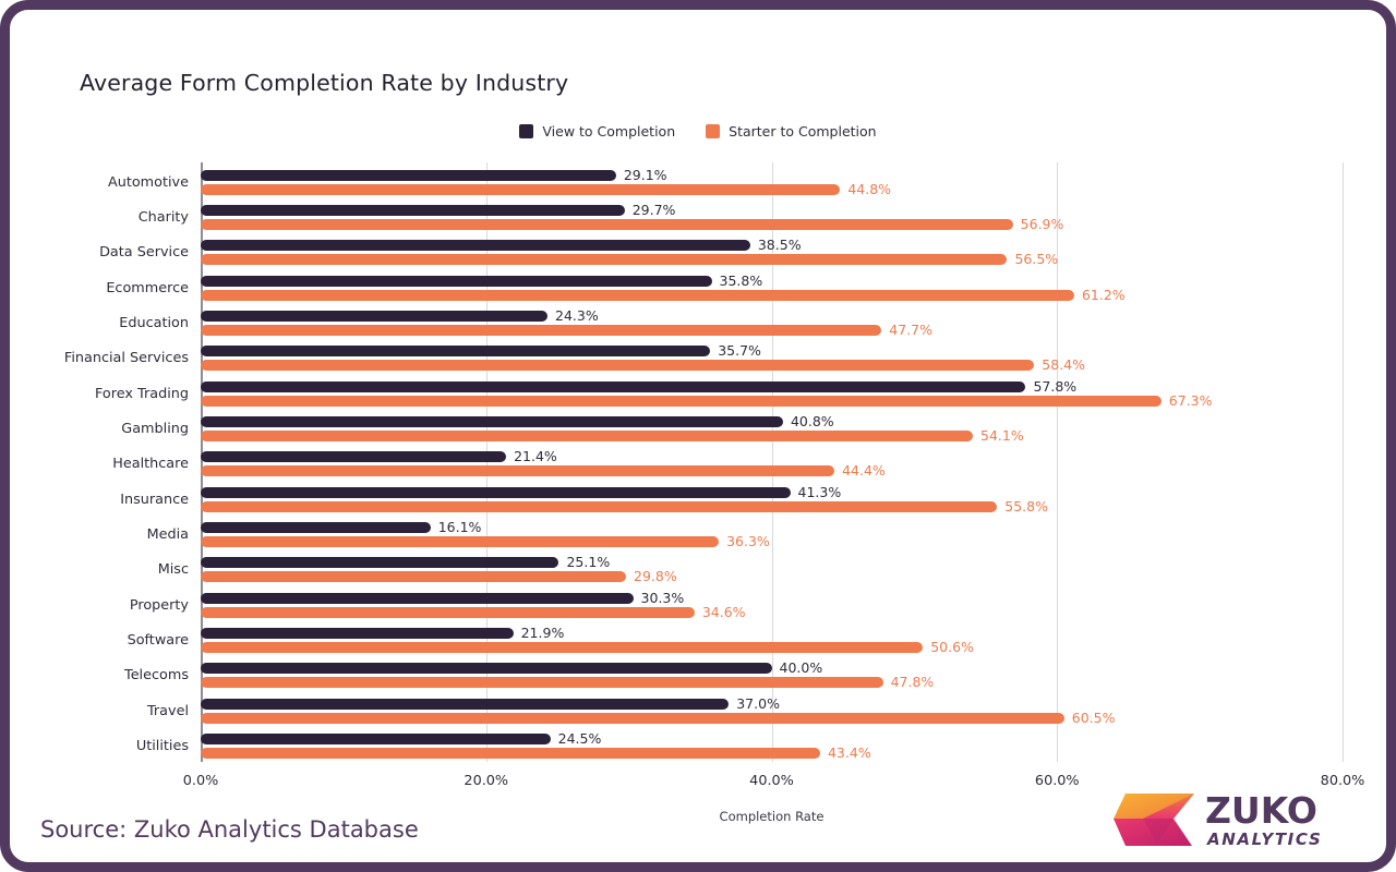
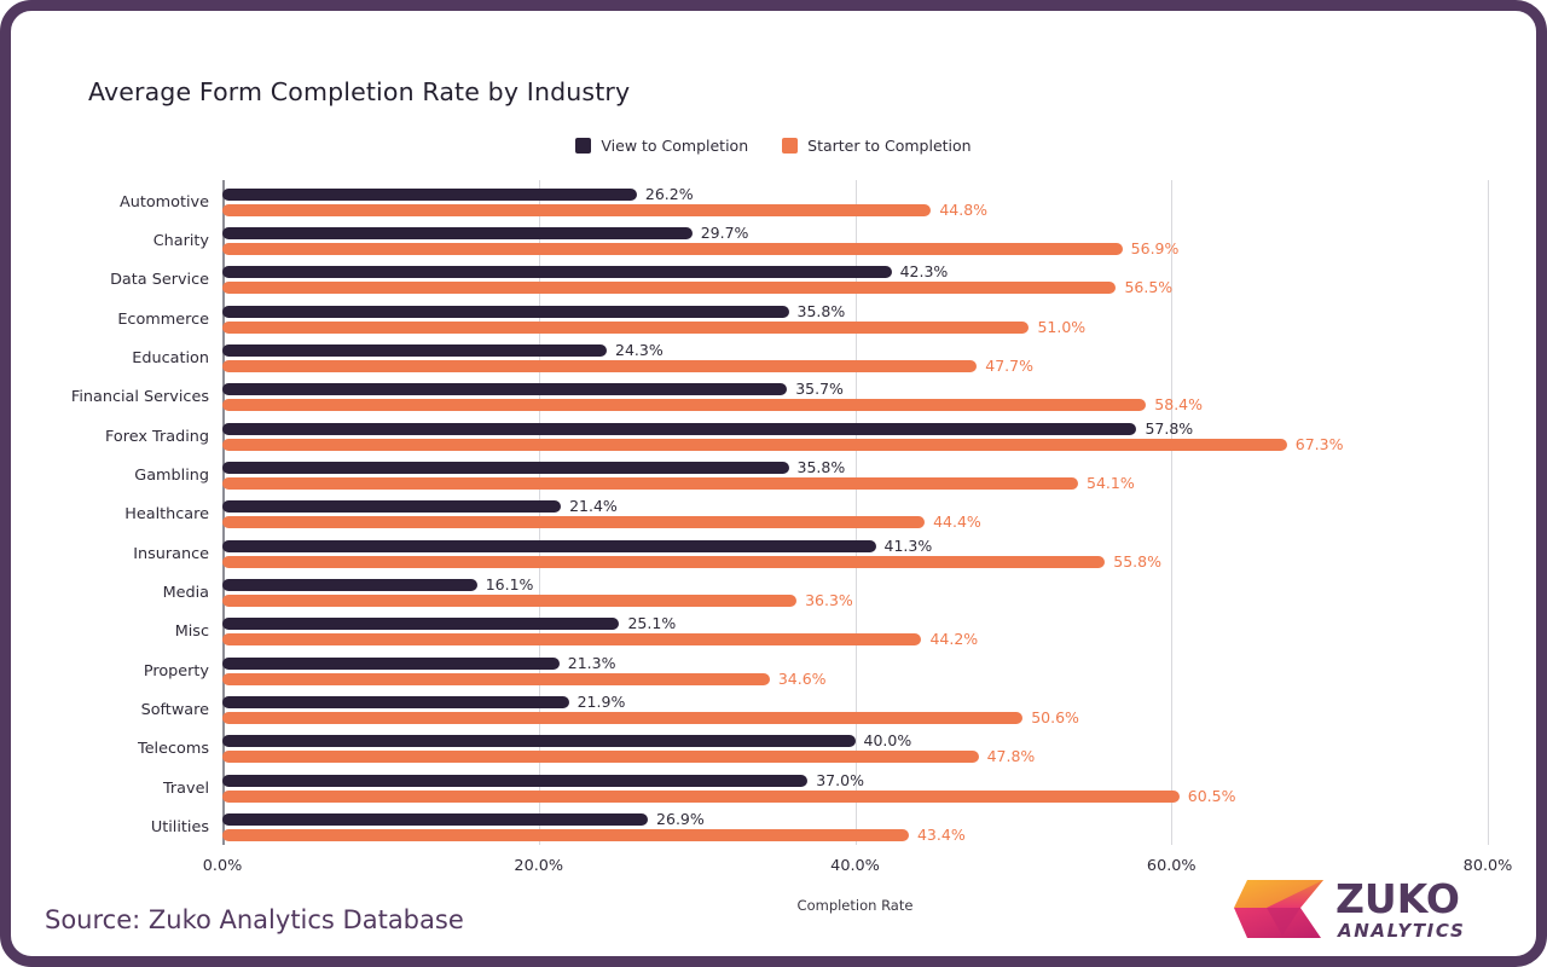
View to Completion/Automotive: 29.1% -> 26.2%
View to Completion/Data Service: 38.5% -> 42.3%
Starter to Completion/Ecommerce: 61.2% -> 51.0%
View to Completion/Gambling: 40.8% -> 35.8%
Starter to Completion/Misc: 29.8% -> 44.2%
View to Completion/Property: 30.3% -> 21.3%
View to Completion/Utilities: 24.5% -> 26.9%
